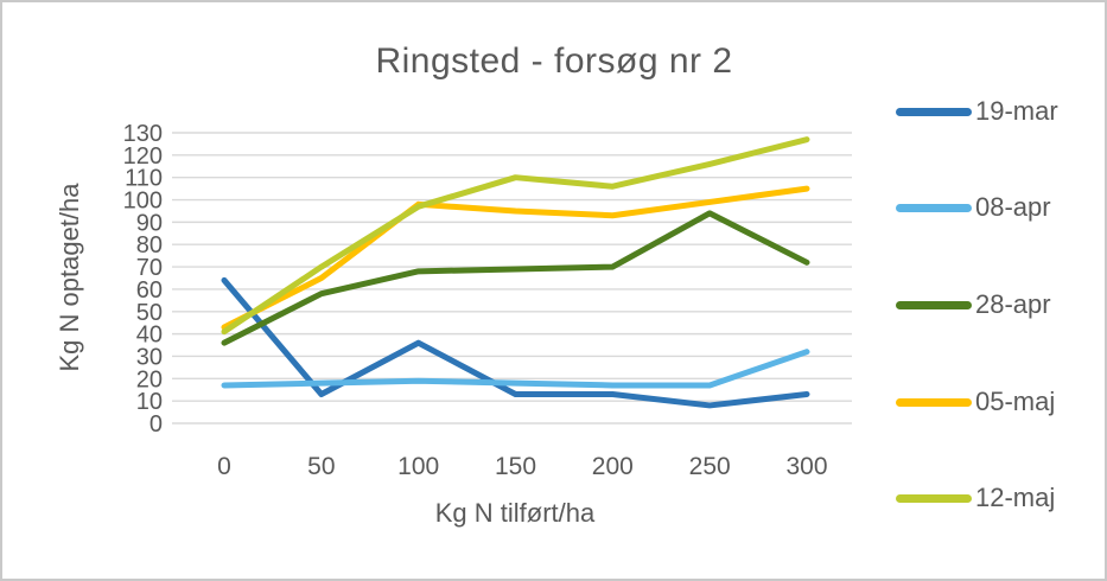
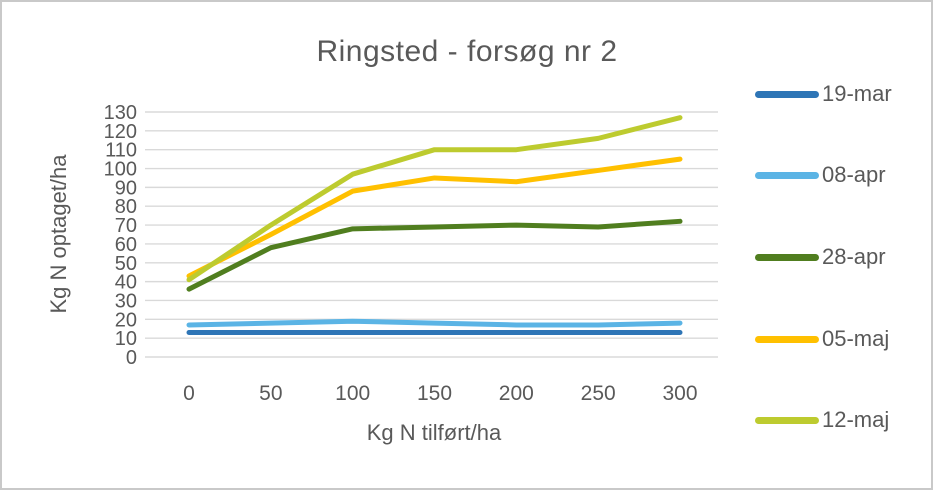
19-mar/0: 64 -> 13
19-mar/100: 36 -> 13
05-maj/100: 98 -> 88
12-maj/200: 106 -> 110
19-mar/250: 8 -> 13
28-apr/250: 94 -> 69
08-apr/300: 32 -> 18
